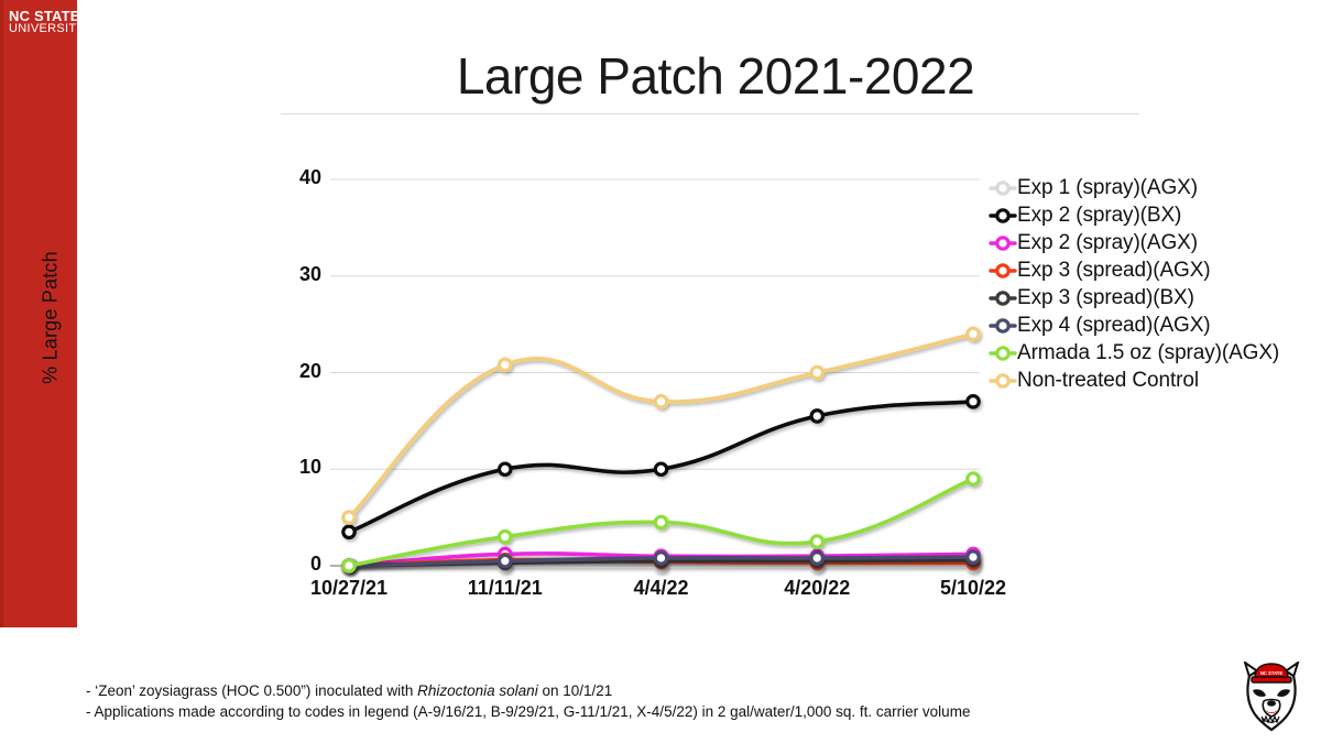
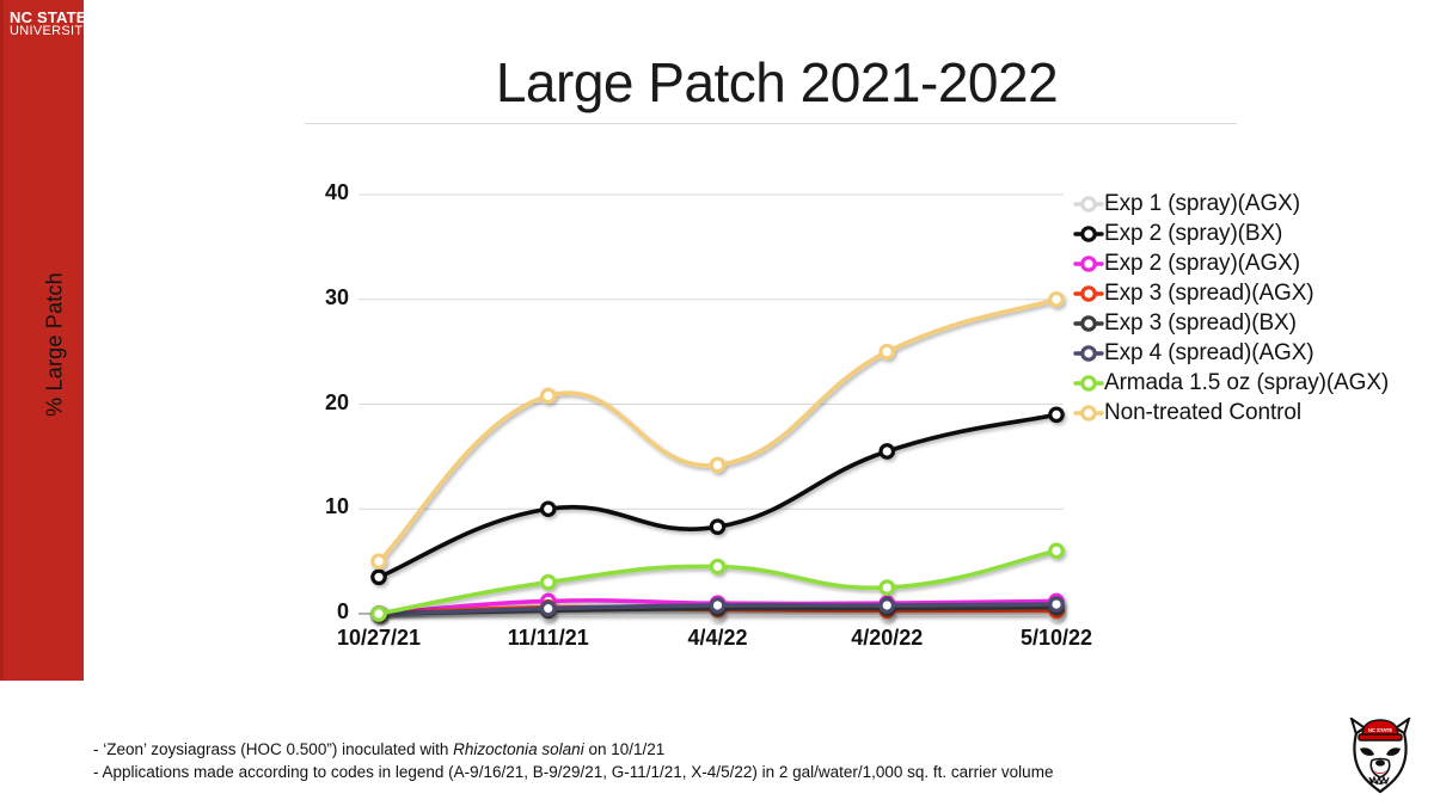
Exp 2 (spray)(BX)/4/4/22: 10 -> 8
Non-treated Control/4/4/22: 17 -> 14
Non-treated Control/4/20/22: 20 -> 25
Exp 2 (spray)(BX)/5/10/22: 17 -> 19
Armada 1.5 oz (spray)(AGX)/5/10/22: 9 -> 6
Non-treated Control/5/10/22: 24 -> 30
